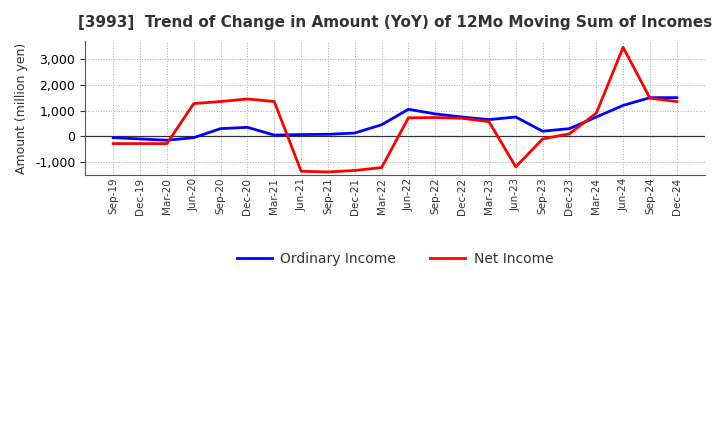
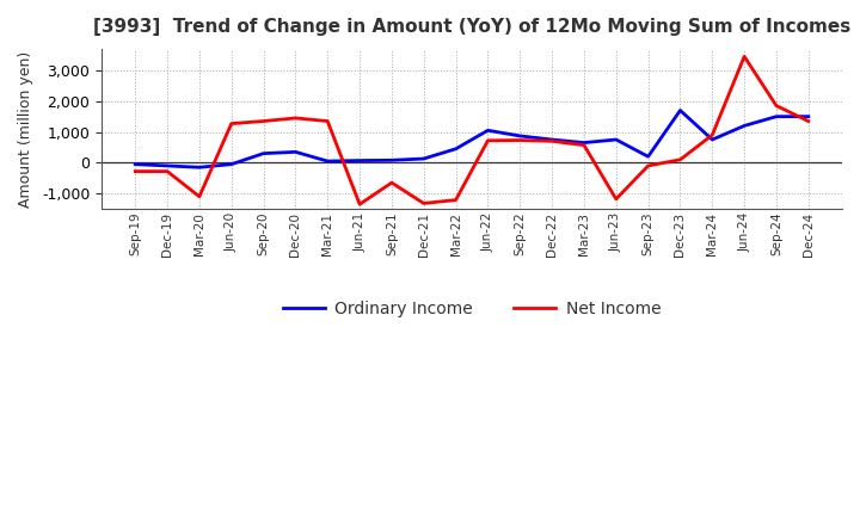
Net Income/Mar-20: -280 -> -1,100
Net Income/Sep-21: -1,380 -> -650
Ordinary Income/Dec-23: 300 -> 1,700
Net Income/Sep-24: 1,480 -> 1,850
